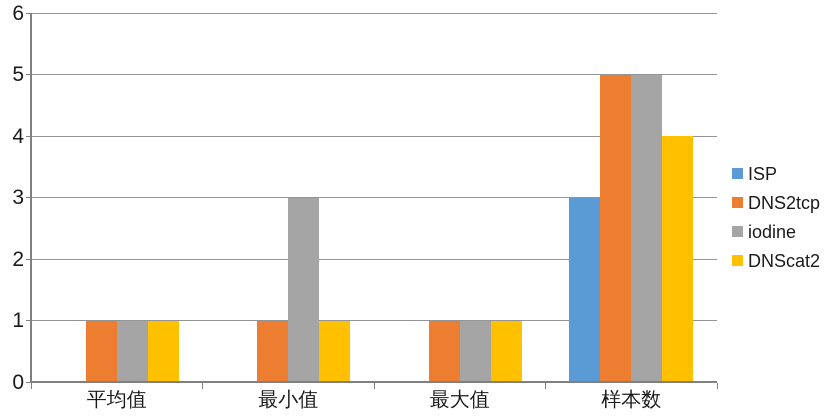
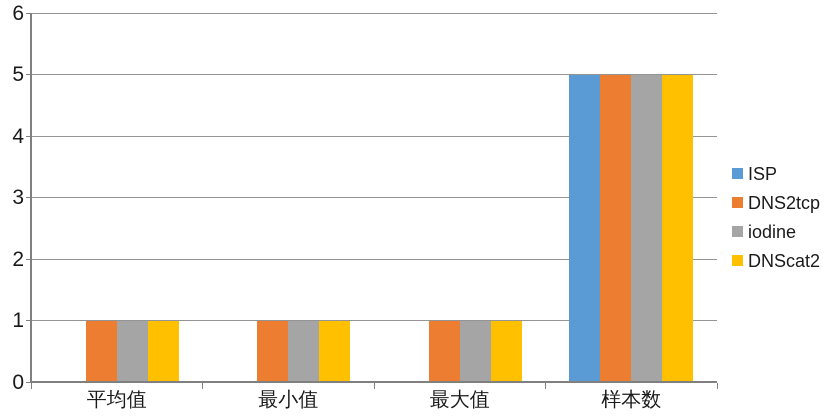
iodine/最小值: 3 -> 1
ISP/样本数: 3 -> 5
DNScat2/样本数: 4 -> 5
